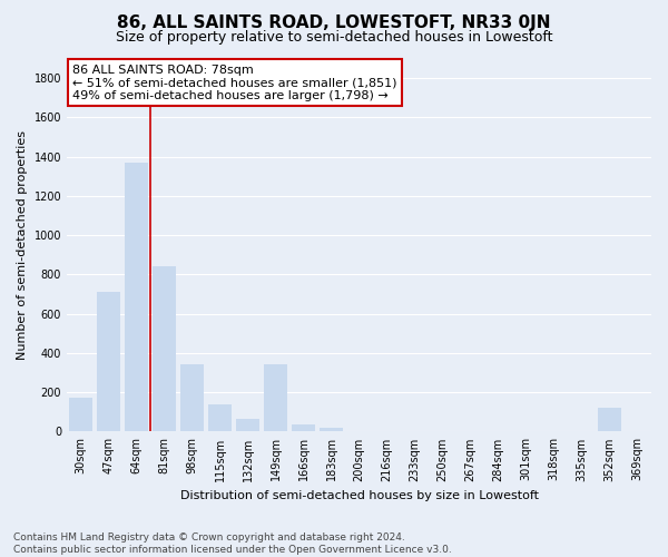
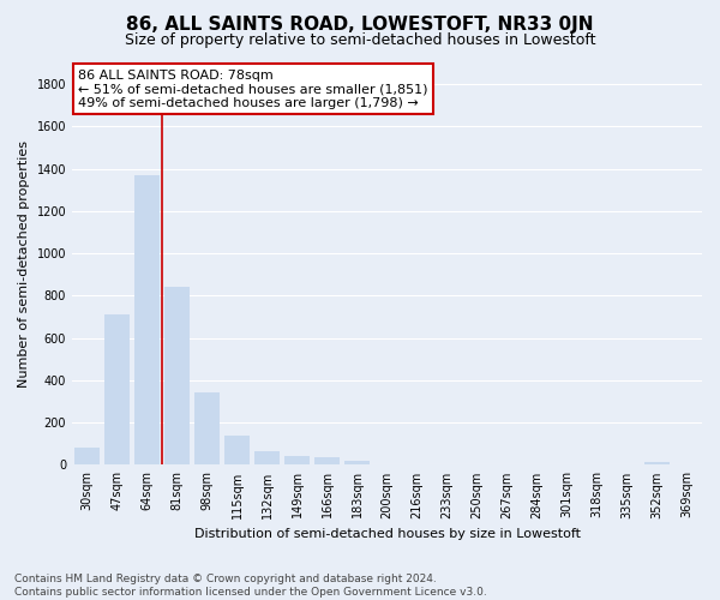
30sqm: 170 -> 80
149sqm: 340 -> 40
352sqm: 120 -> 10
